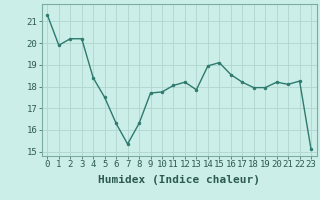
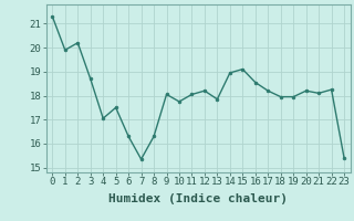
3: 20.20 -> 18.70
4: 18.40 -> 17.05
9: 17.70 -> 18.05
23: 15.10 -> 15.40
